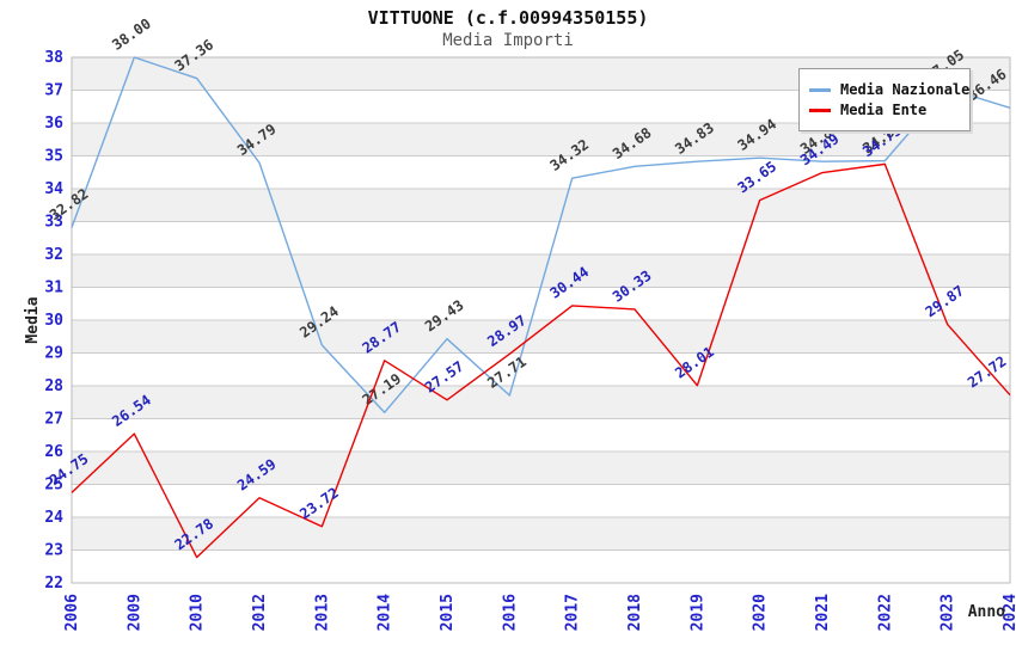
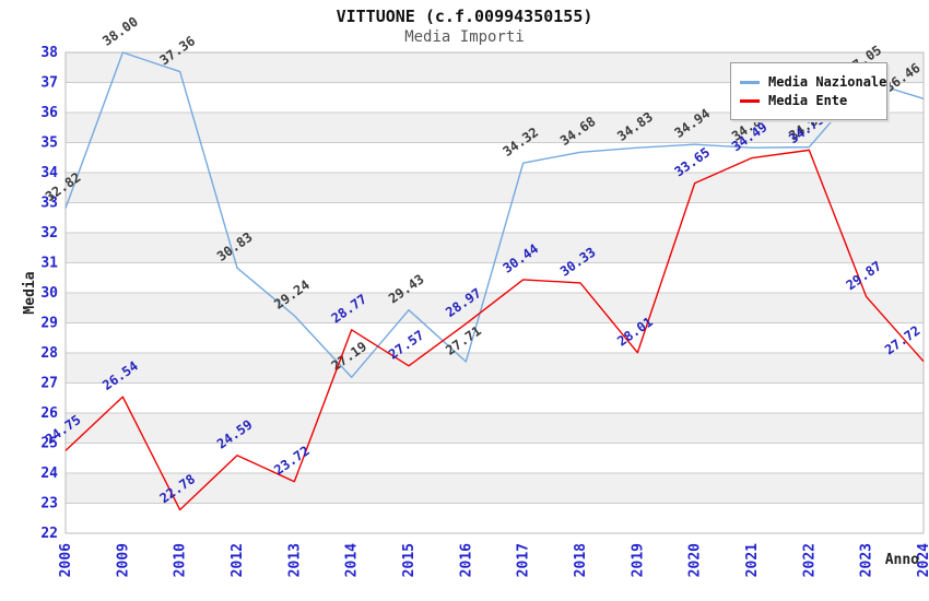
Media Nazionale/2012: 34.79 -> 30.83
